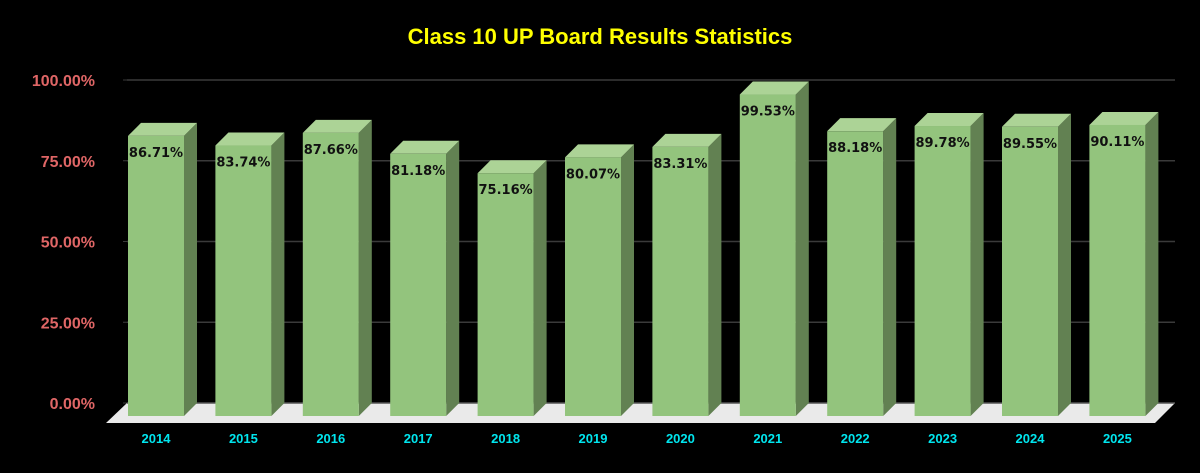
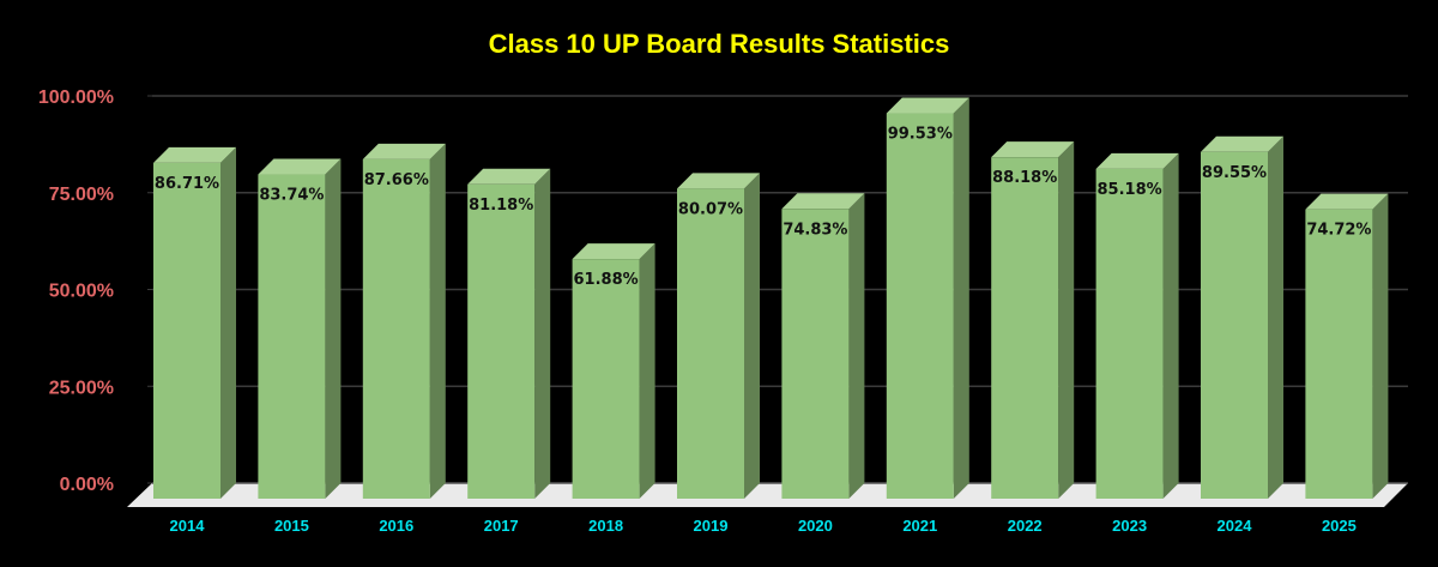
2018: 75.16% -> 61.88%
2020: 83.31% -> 74.83%
2023: 89.78% -> 85.18%
2025: 90.11% -> 74.72%
